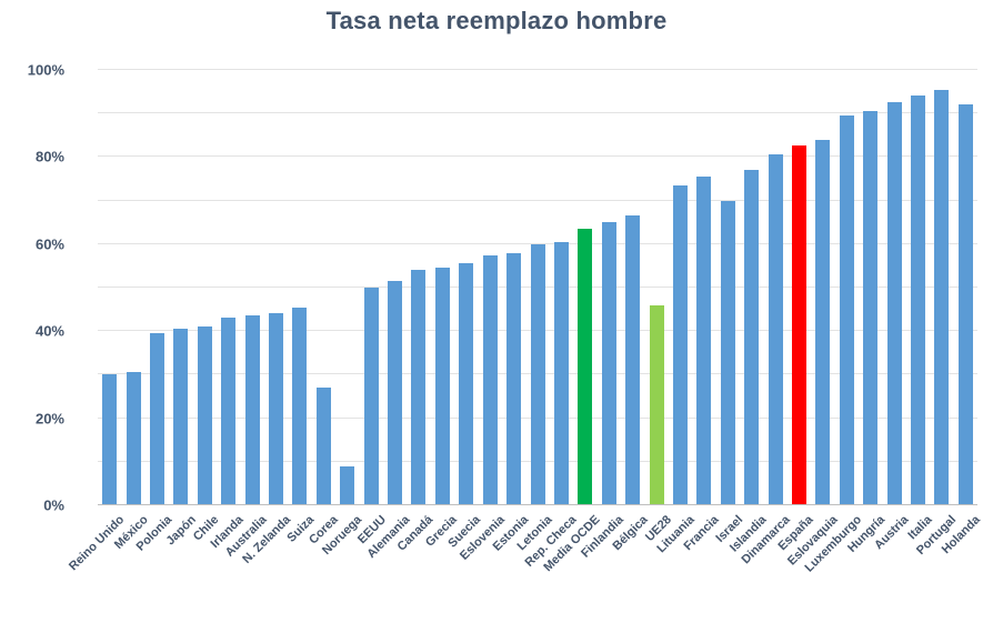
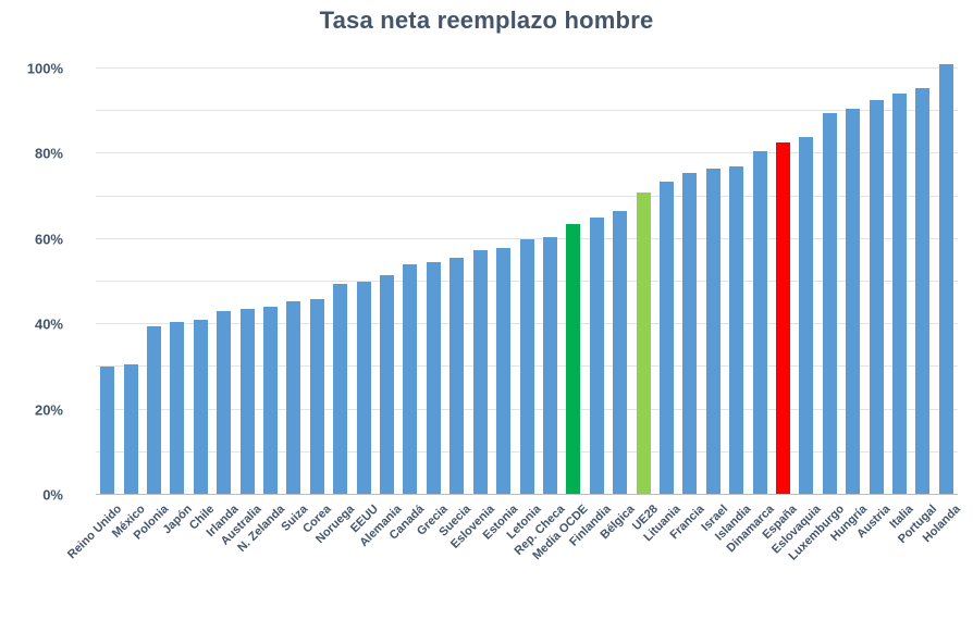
Corea: 27% -> 46%
Noruega: 9% -> 50%
UE28: 46% -> 71%
Israel: 70% -> 76%
Holanda: 92% -> 101%
